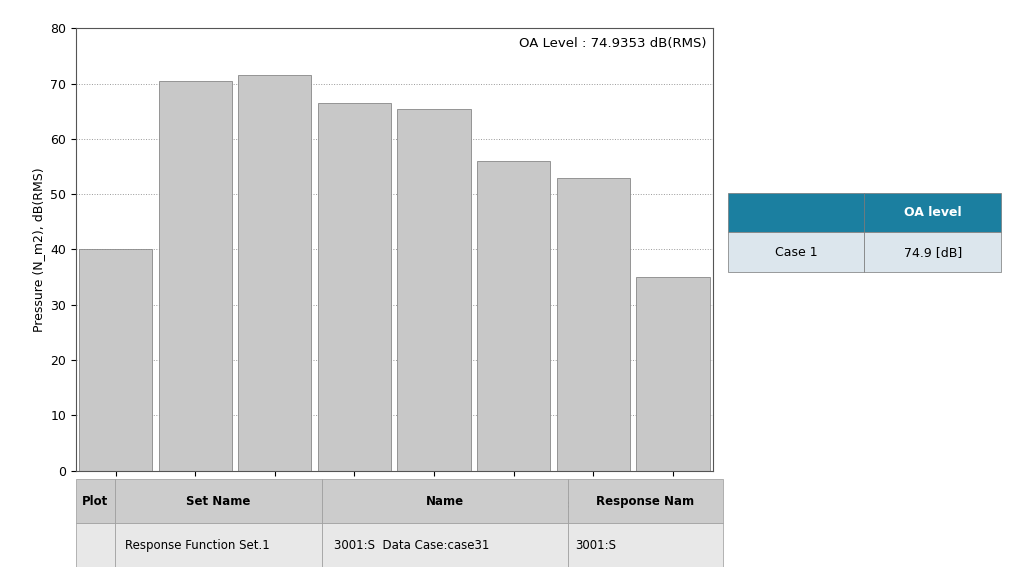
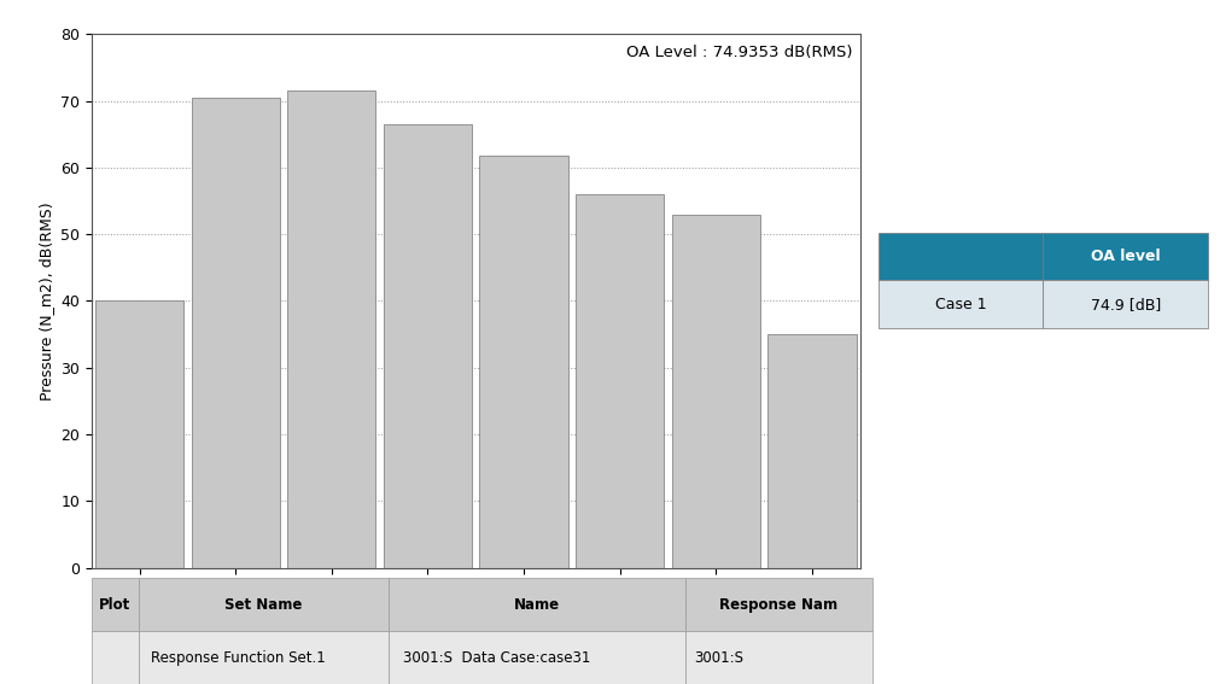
1000: 65.5 -> 61.8
